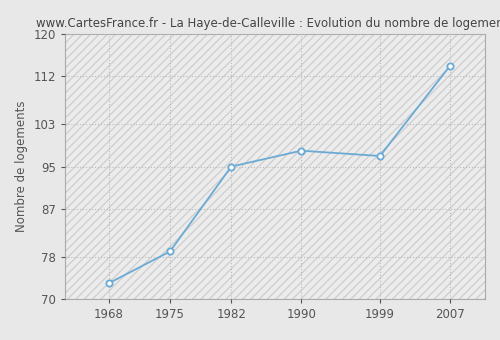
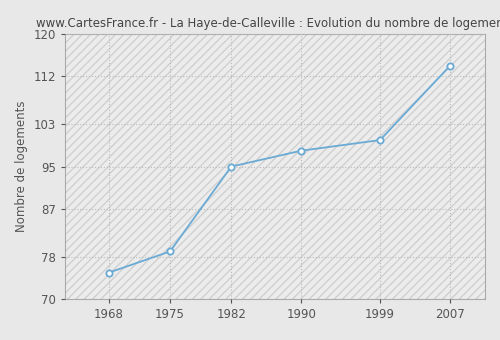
1968: 73 -> 75
1999: 97 -> 100
